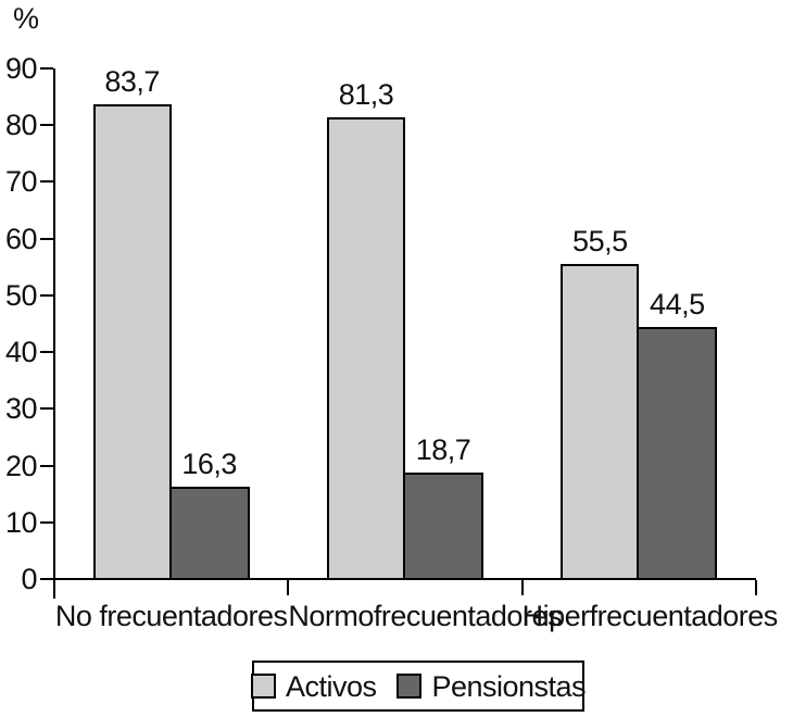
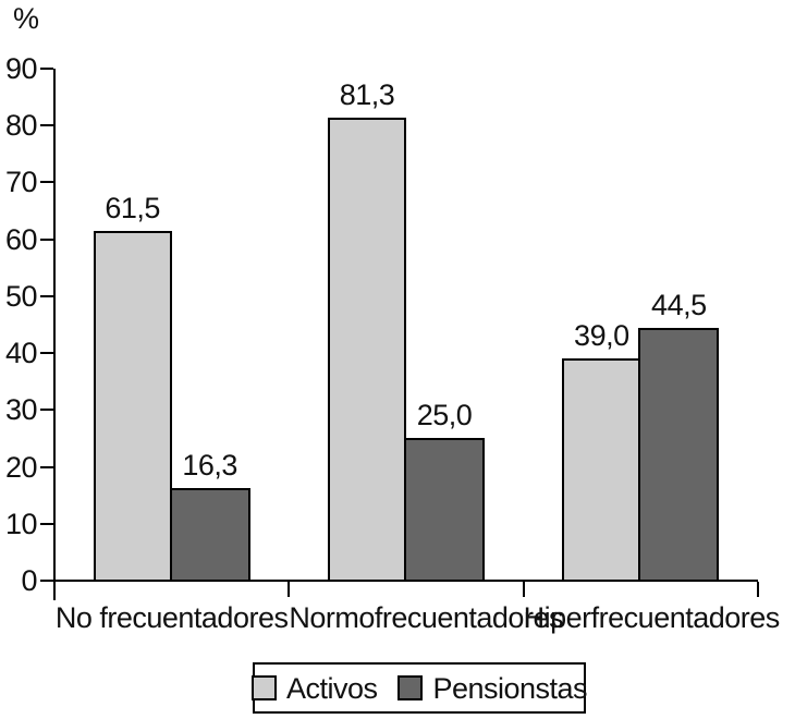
Activos/No frecuentadores: 83,7 -> 61,5
Pensionstas/Normofrecuentadores: 18,7 -> 25,0
Activos/Hiperfrecuentadores: 55,5 -> 39,0
